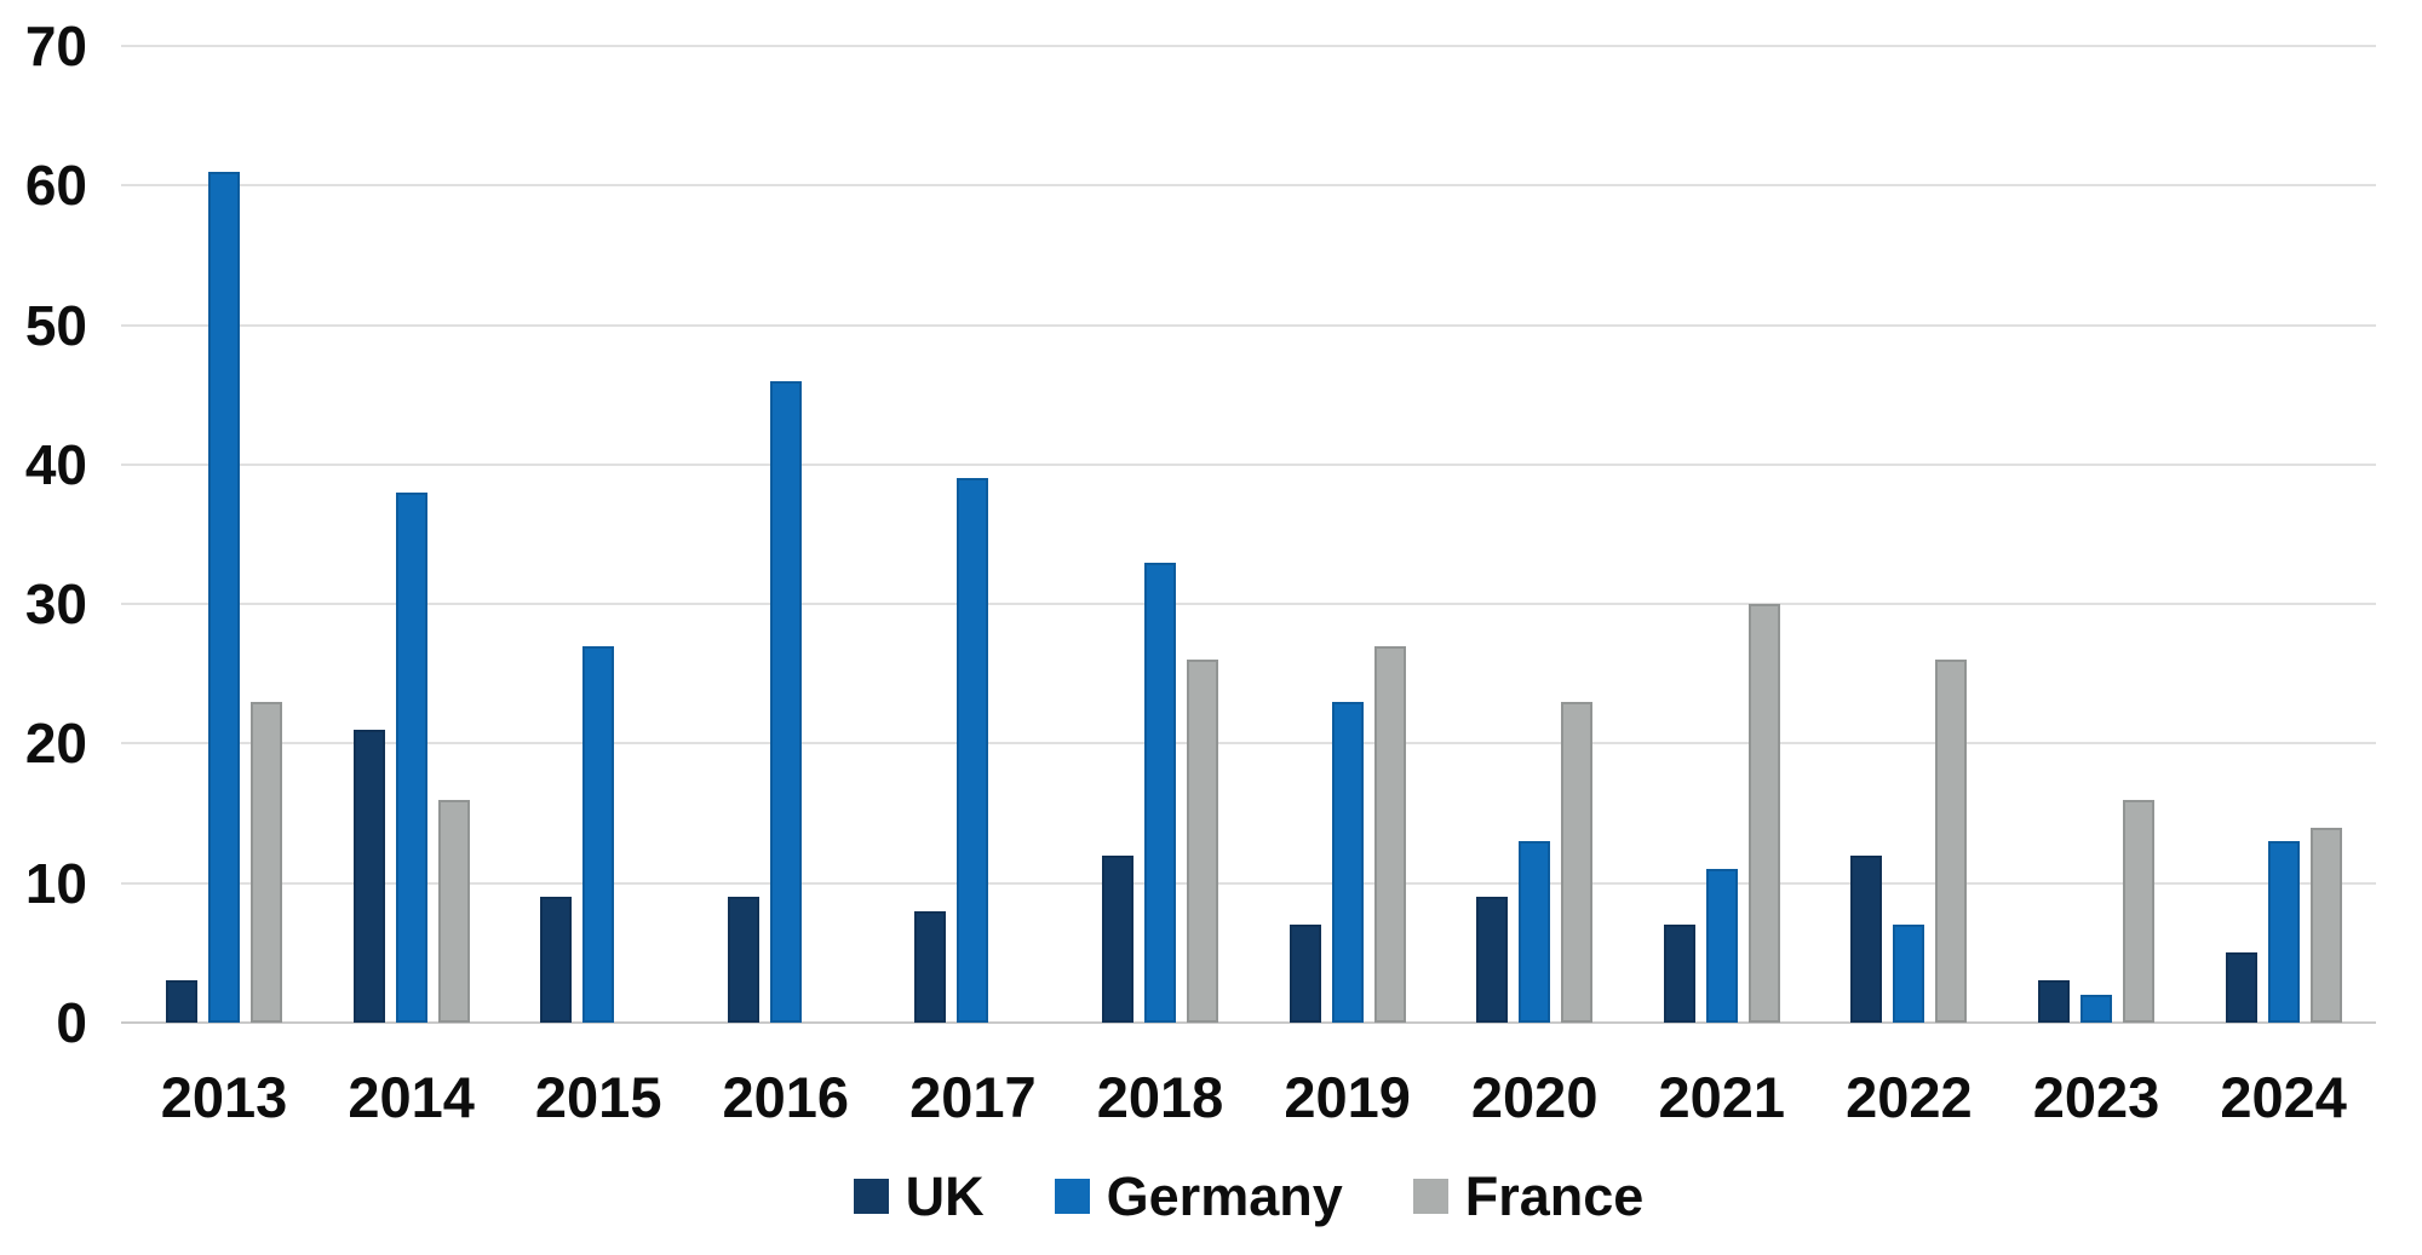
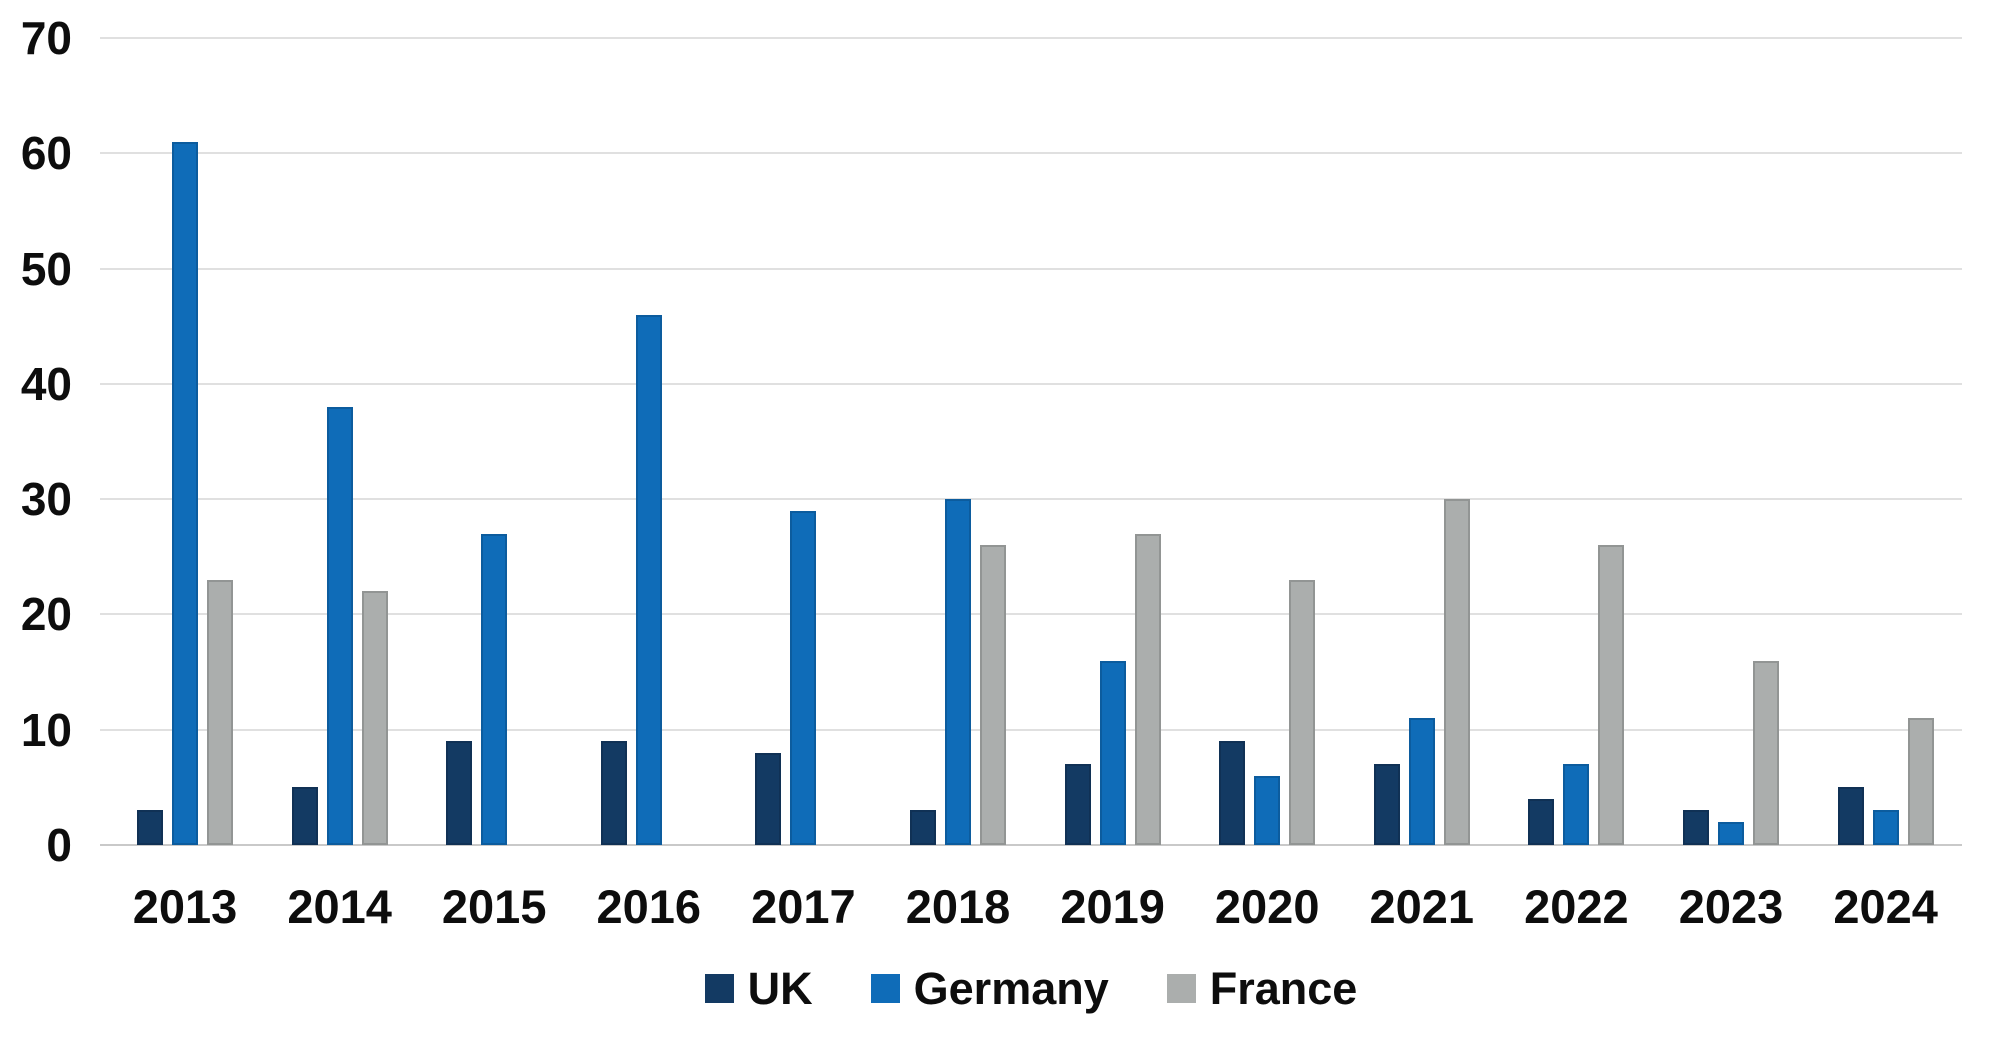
UK/2014: 21 -> 5
France/2014: 16 -> 22
Germany/2017: 39 -> 29
UK/2018: 12 -> 3
Germany/2018: 33 -> 30
Germany/2019: 23 -> 16
Germany/2020: 13 -> 6
UK/2022: 12 -> 4
Germany/2024: 13 -> 3
France/2024: 14 -> 11
